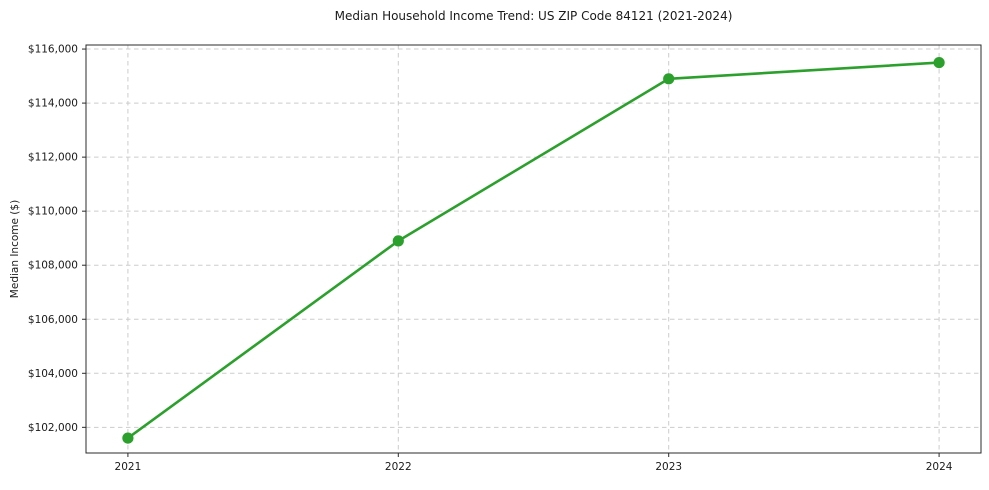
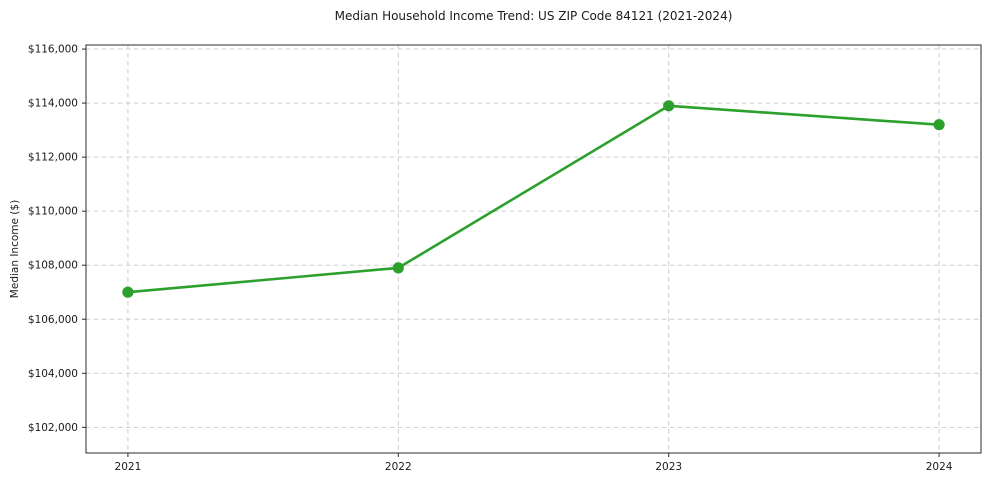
2021: $101600 -> $107000
2022: $108900 -> $107900
2023: $114900 -> $113900
2024: $115500 -> $113200
